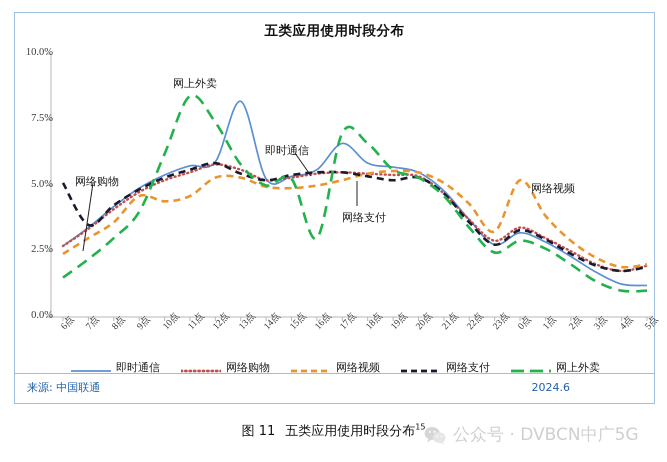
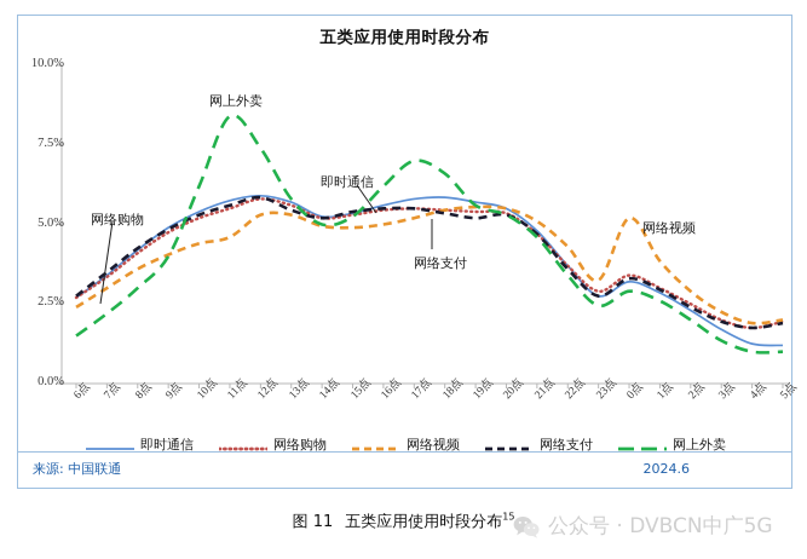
网络支付/6点: 5.1% -> 2.8%
网络视频/9点: 4.6% -> 4.0%
即时通信/13点: 8.2% -> 5.7%
网上外卖/16点: 3.0% -> 6.2%
即时通信/17点: 6.6% -> 5.8%
